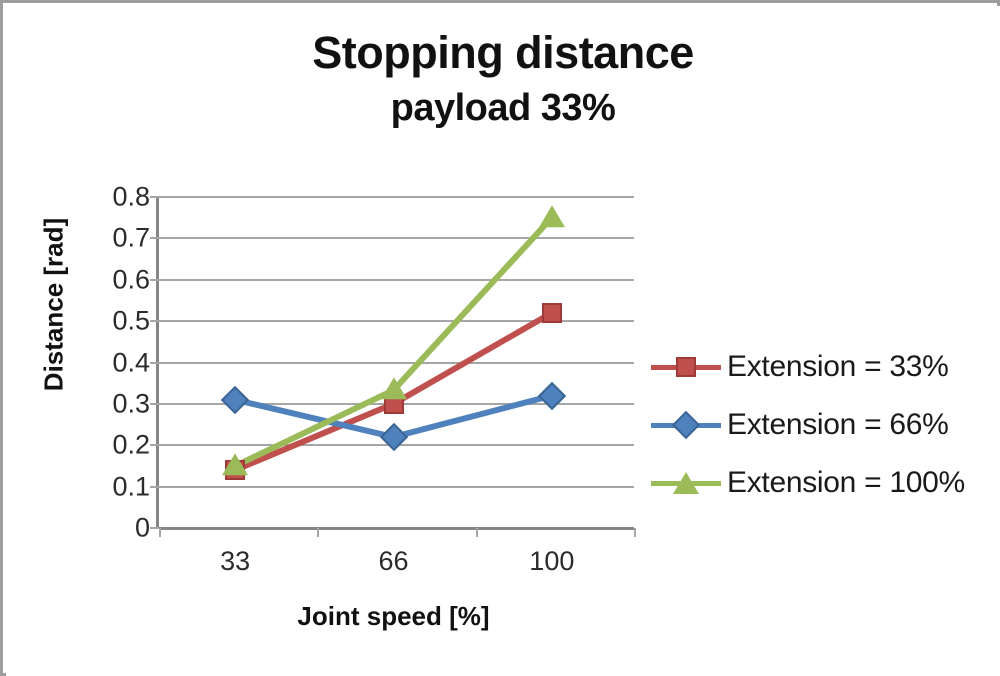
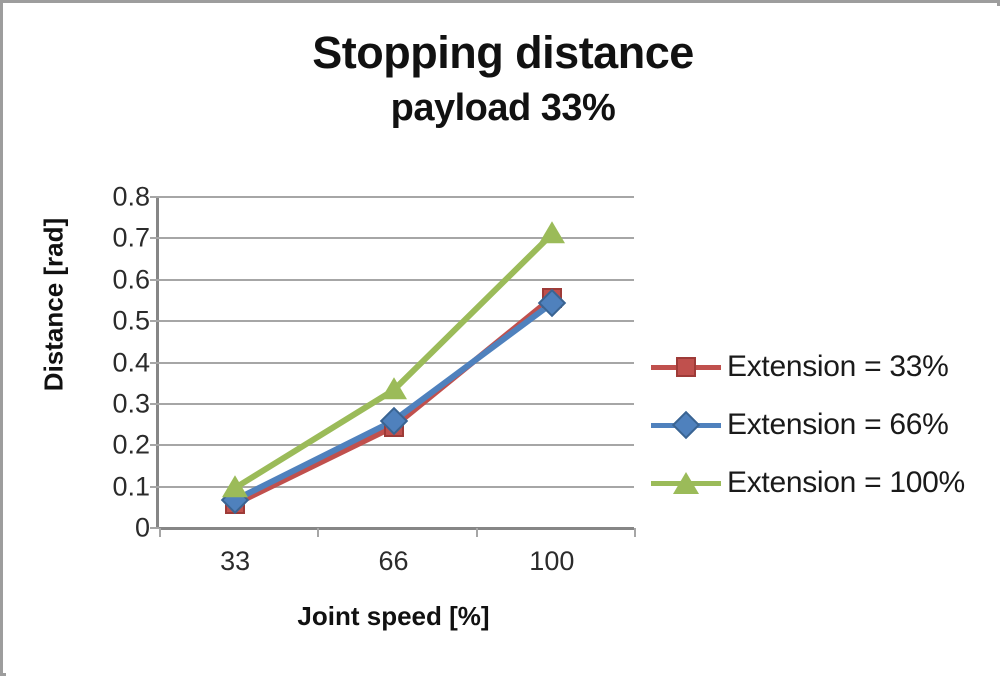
Extension = 33%/33: 0.14 -> 0.06
Extension = 66%/33: 0.31 -> 0.07
Extension = 100%/33: 0.15 -> 0.10
Extension = 33%/66: 0.30 -> 0.24
Extension = 66%/66: 0.22 -> 0.26
Extension = 33%/100: 0.52 -> 0.56
Extension = 66%/100: 0.32 -> 0.54
Extension = 100%/100: 0.75 -> 0.71
